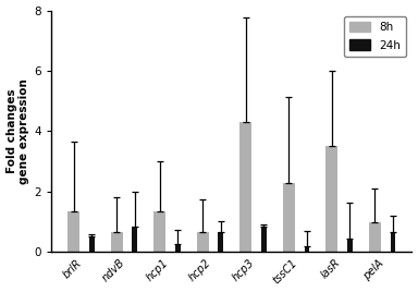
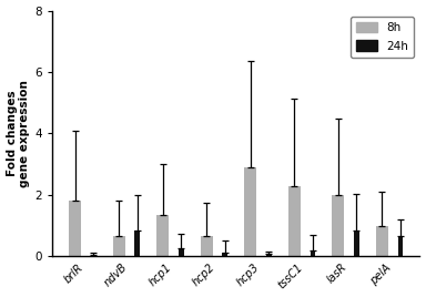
8h/brlR: 1.35 -> 1.80
24h/brlR: 0.50 -> 0.05
24h/hcp2: 0.65 -> 0.12
8h/hcp3: 4.30 -> 2.90
24h/hcp3: 0.85 -> 0.07
8h/lasR: 3.50 -> 2.00
24h/lasR: 0.45 -> 0.85
